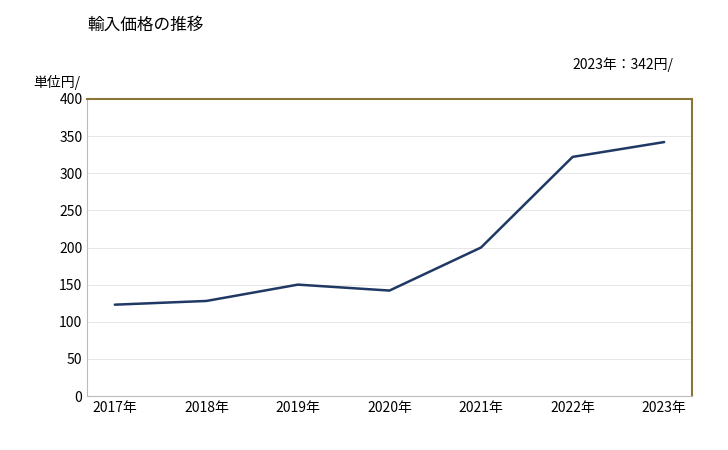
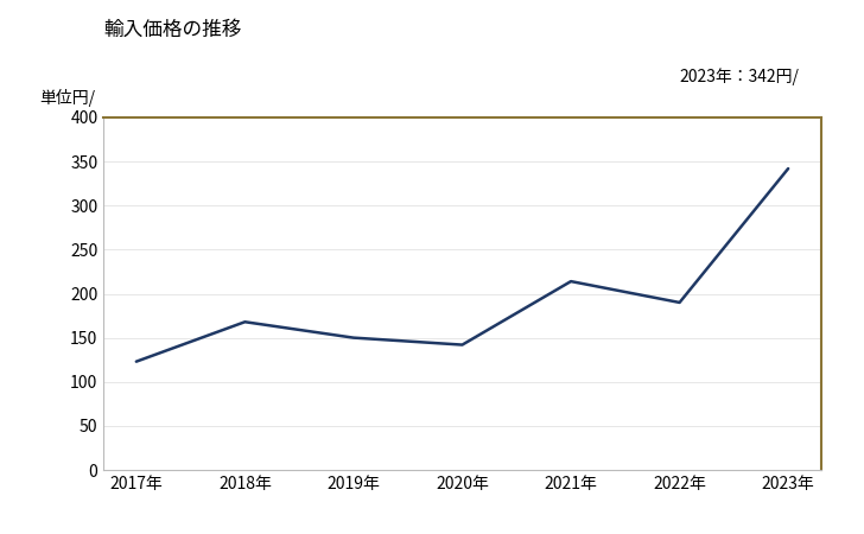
2018年: 128 -> 168
2021年: 200 -> 214
2022年: 322 -> 190
